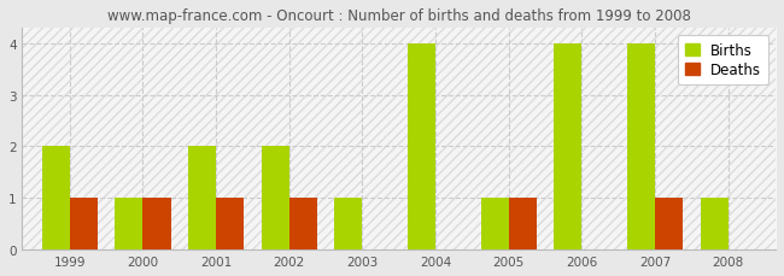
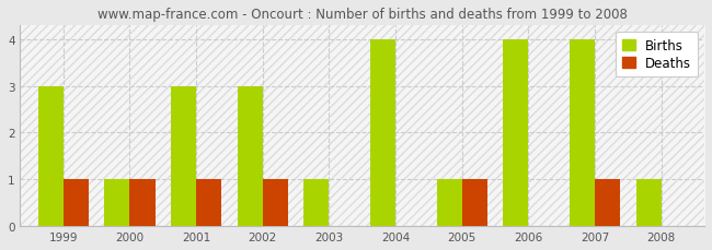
Births/1999: 2 -> 3
Births/2001: 2 -> 3
Births/2002: 2 -> 3
